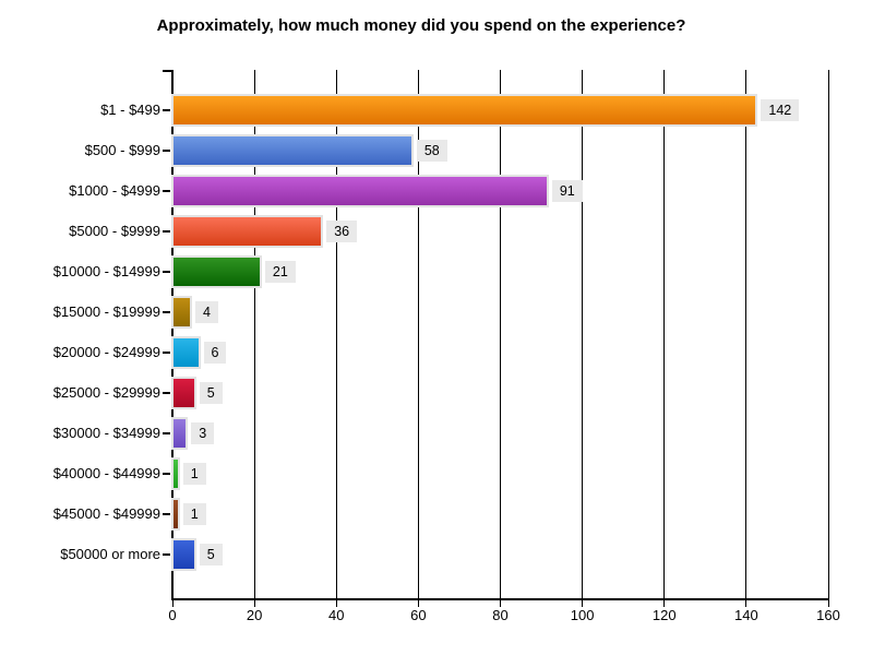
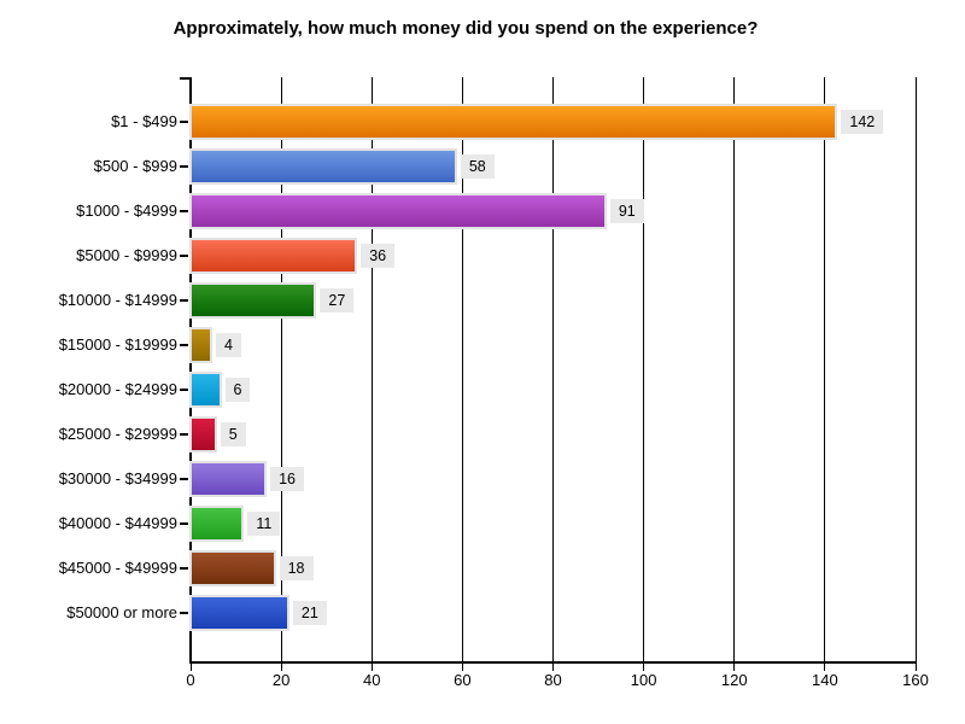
$10000 - $14999: 21 -> 27
$30000 - $34999: 3 -> 16
$40000 - $44999: 1 -> 11
$45000 - $49999: 1 -> 18
$50000 or more: 5 -> 21
